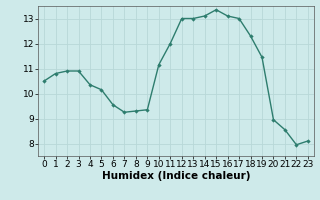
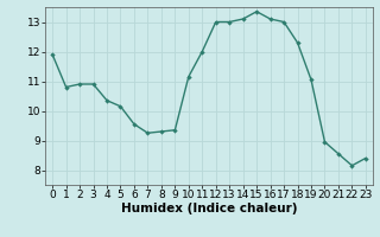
0: 10.50 -> 11.90
19: 11.45 -> 11.05
22: 7.95 -> 8.15
23: 8.10 -> 8.40
